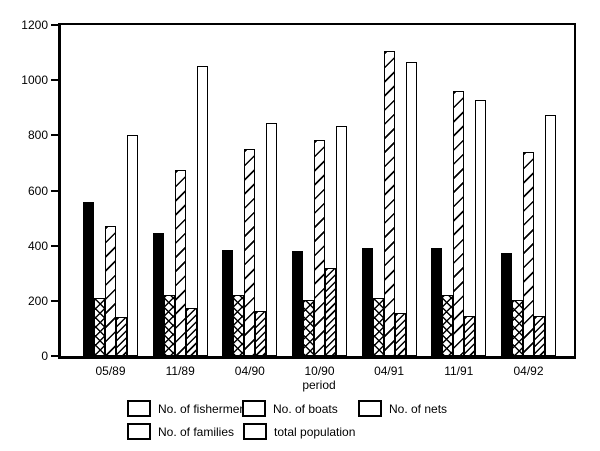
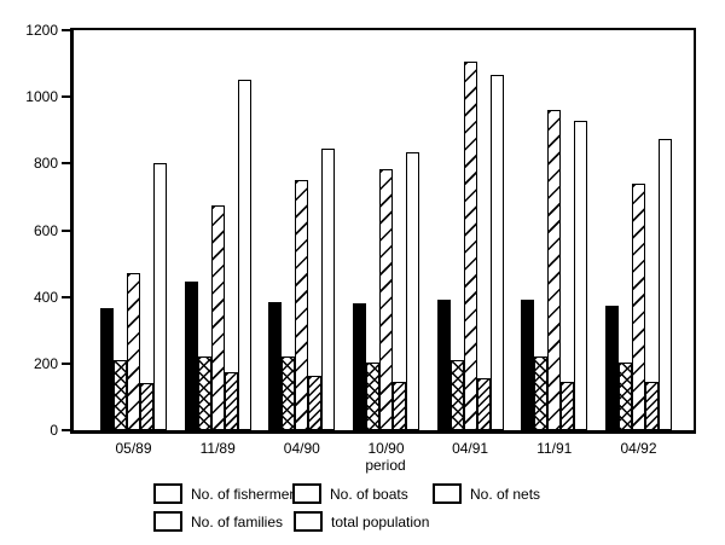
No. of fishermen/05/89: 560 -> 360
No. of families/10/90: 320 -> 140
